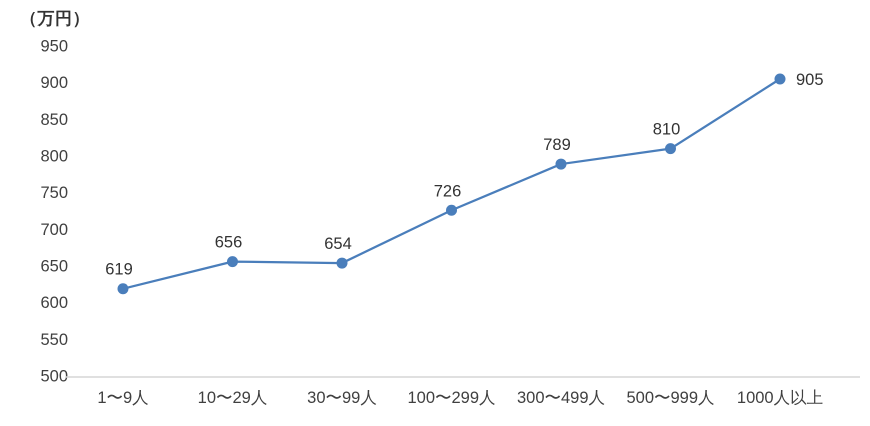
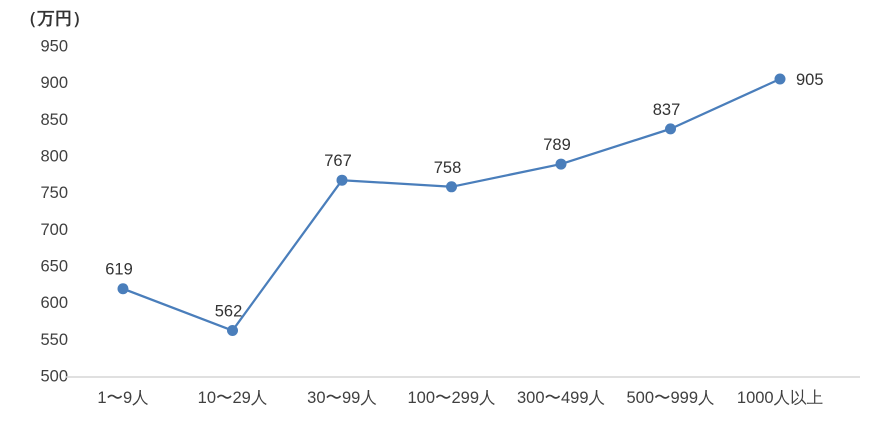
10〜29人: 656 -> 562
30〜99人: 654 -> 767
100〜299人: 726 -> 758
500〜999人: 810 -> 837
